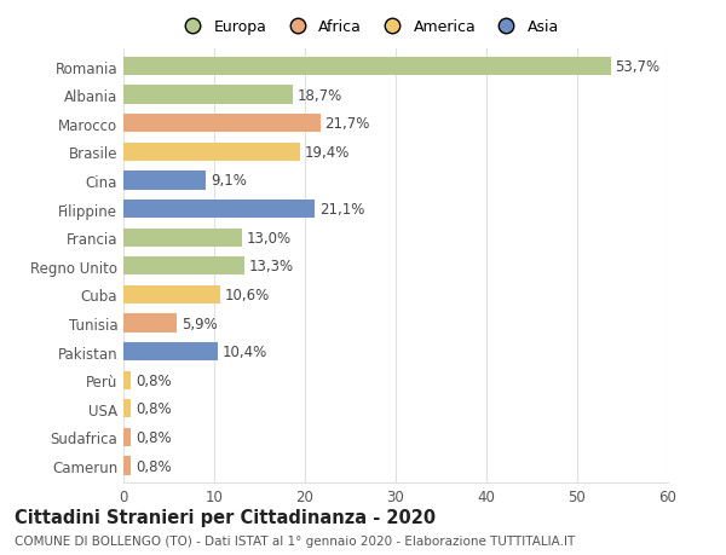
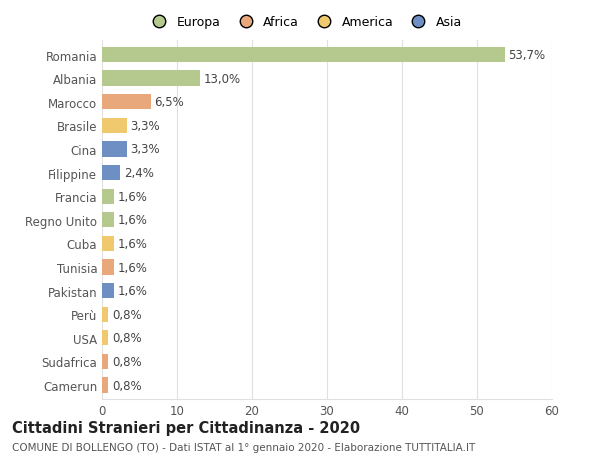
Albania: 18,7% -> 13,0%
Marocco: 21,7% -> 6,5%
Brasile: 19,4% -> 3,3%
Cina: 9,1% -> 3,3%
Filippine: 21,1% -> 2,4%
Francia: 13,0% -> 1,6%
Regno Unito: 13,3% -> 1,6%
Cuba: 10,6% -> 1,6%
Tunisia: 5,9% -> 1,6%
Pakistan: 10,4% -> 1,6%
